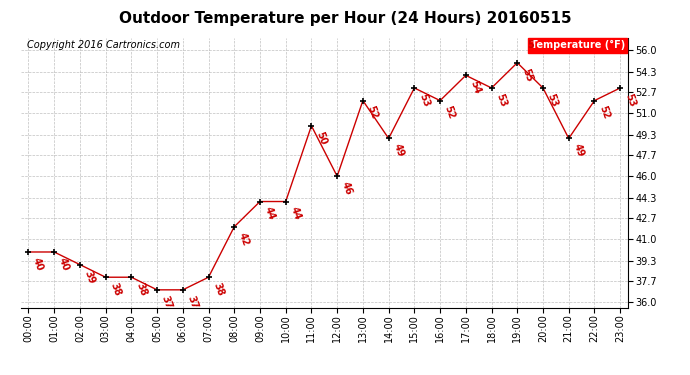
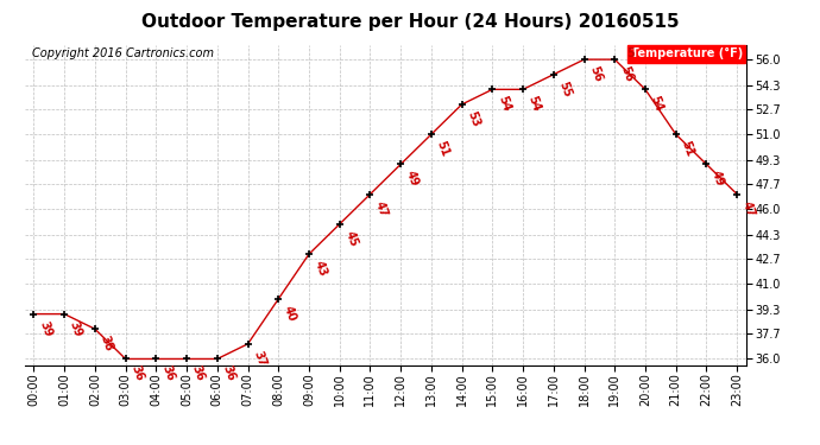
00:00: 40 -> 39
01:00: 40 -> 39
02:00: 39 -> 38
03:00: 38 -> 36
04:00: 38 -> 36
05:00: 37 -> 36
06:00: 37 -> 36
07:00: 38 -> 37
08:00: 42 -> 40
09:00: 44 -> 43
10:00: 44 -> 45
11:00: 50 -> 47
12:00: 46 -> 49
13:00: 52 -> 51
14:00: 49 -> 53
15:00: 53 -> 54
16:00: 52 -> 54
17:00: 54 -> 55
18:00: 53 -> 56
19:00: 55 -> 56
20:00: 53 -> 54
21:00: 49 -> 51
22:00: 52 -> 49
23:00: 53 -> 47
